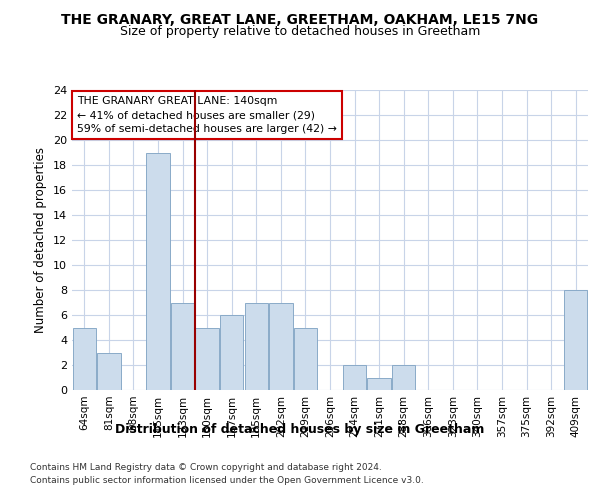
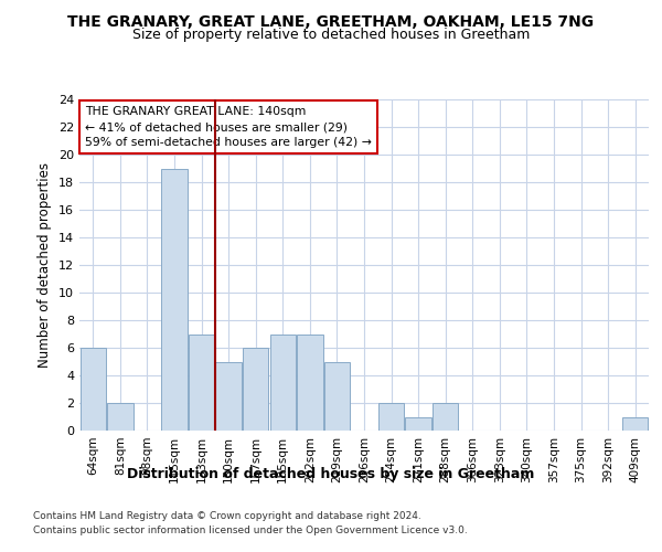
64sqm: 5 -> 6
81sqm: 3 -> 2
409sqm: 8 -> 1
